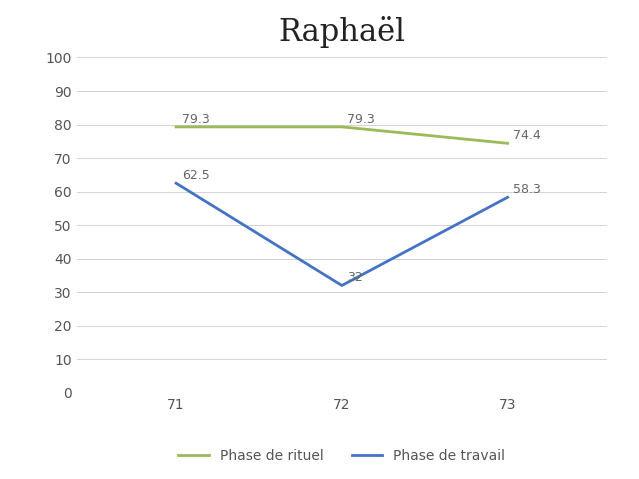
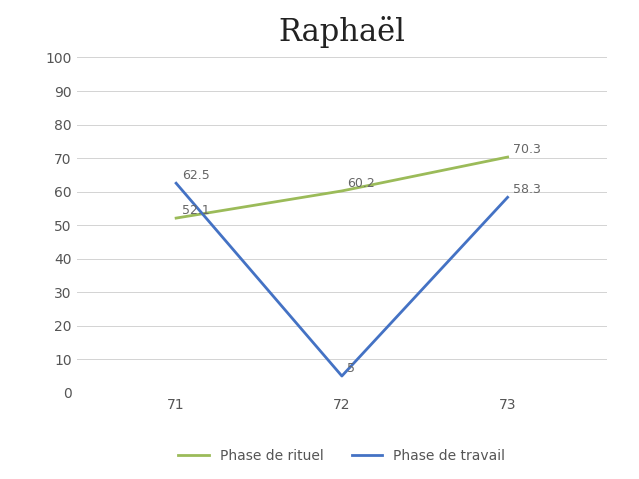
Phase de rituel/71: 79.3 -> 52.1
Phase de rituel/72: 79.3 -> 60.2
Phase de travail/72: 32 -> 5
Phase de rituel/73: 74.4 -> 70.3
